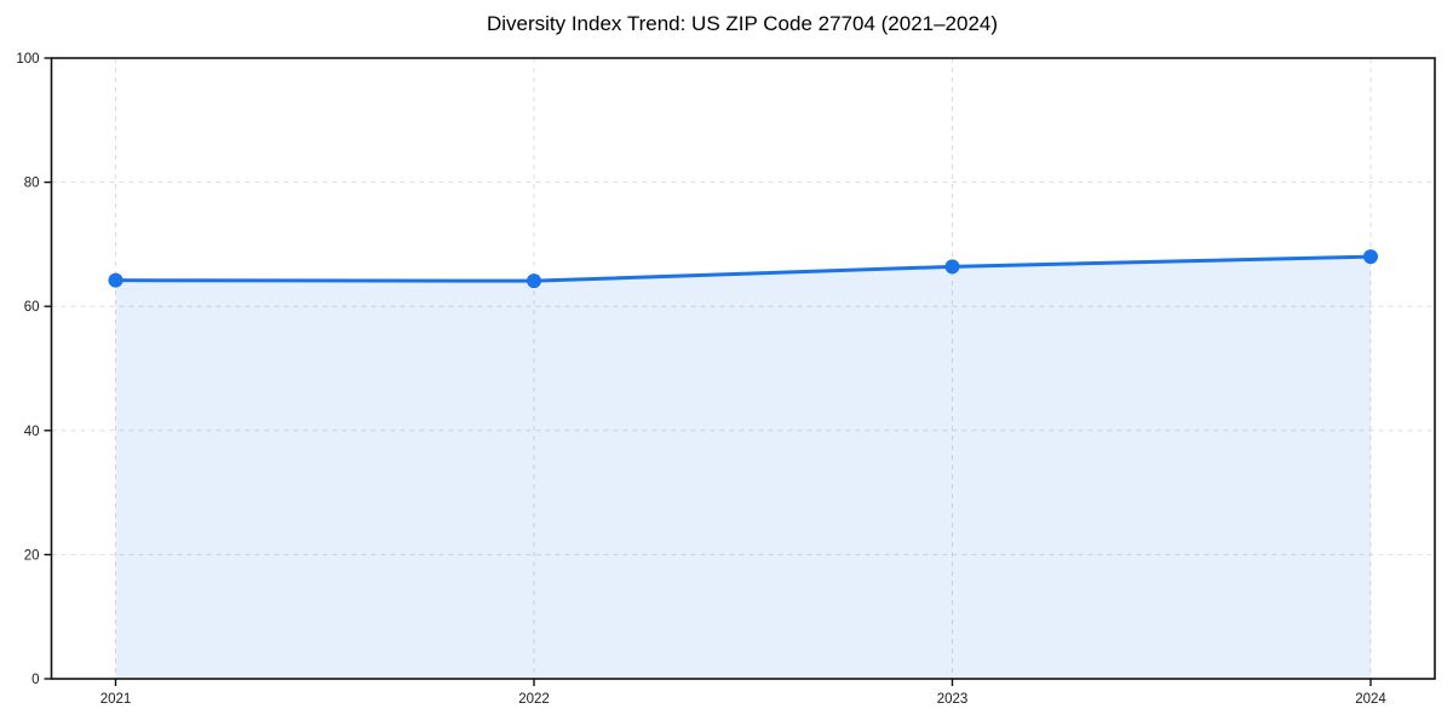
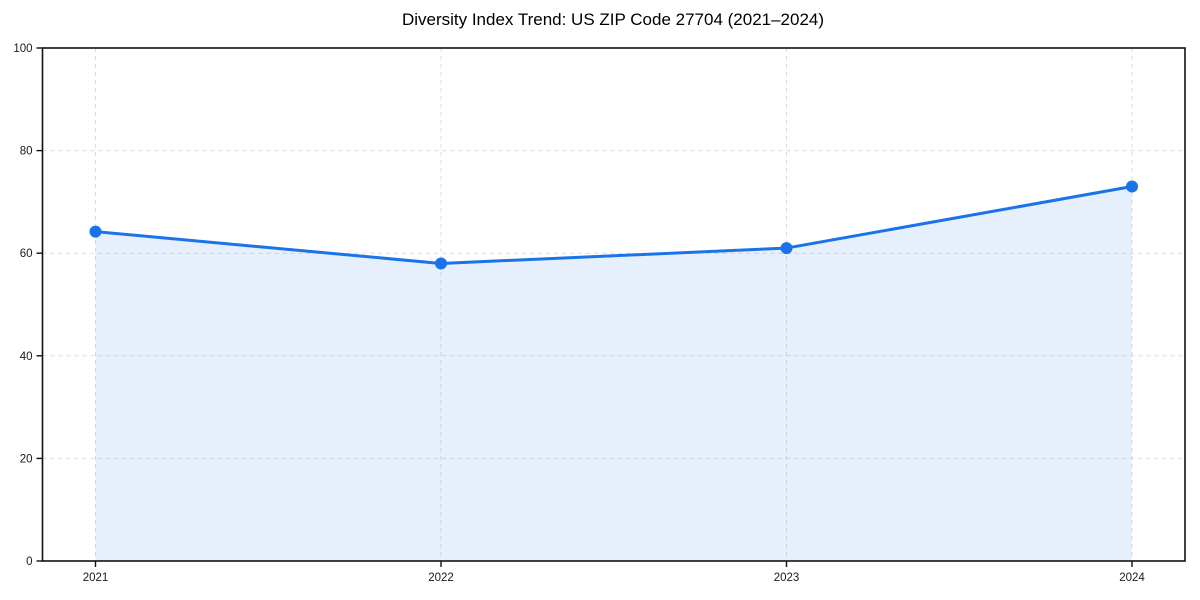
2022: 64 -> 58
2023: 66 -> 61
2024: 68 -> 73
